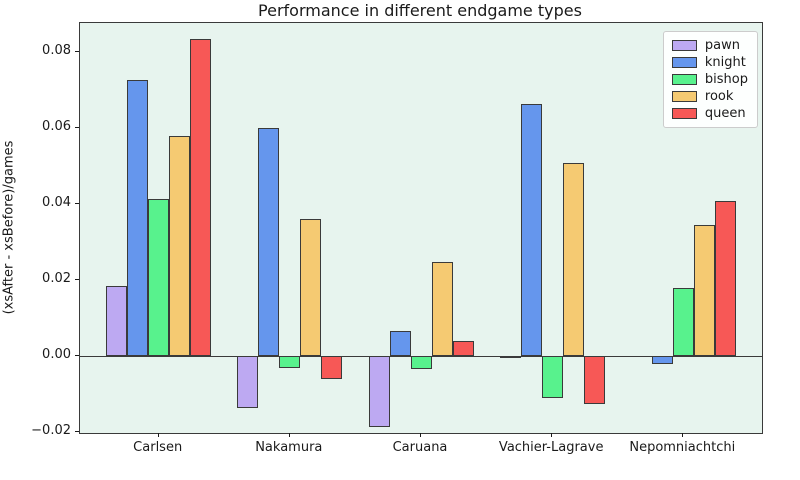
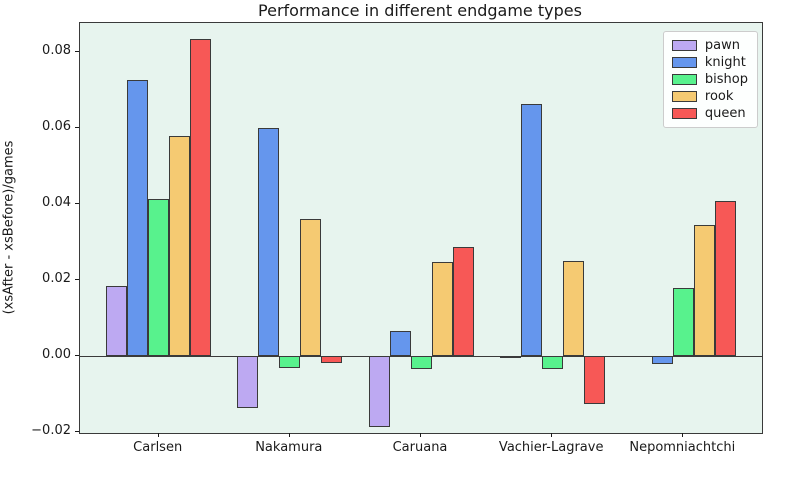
queen/Nakamura: -0.006 -> -0.002
queen/Caruana: 0.004 -> 0.029
bishop/Vachier-Lagrave: -0.011 -> -0.003
rook/Vachier-Lagrave: 0.051 -> 0.025
